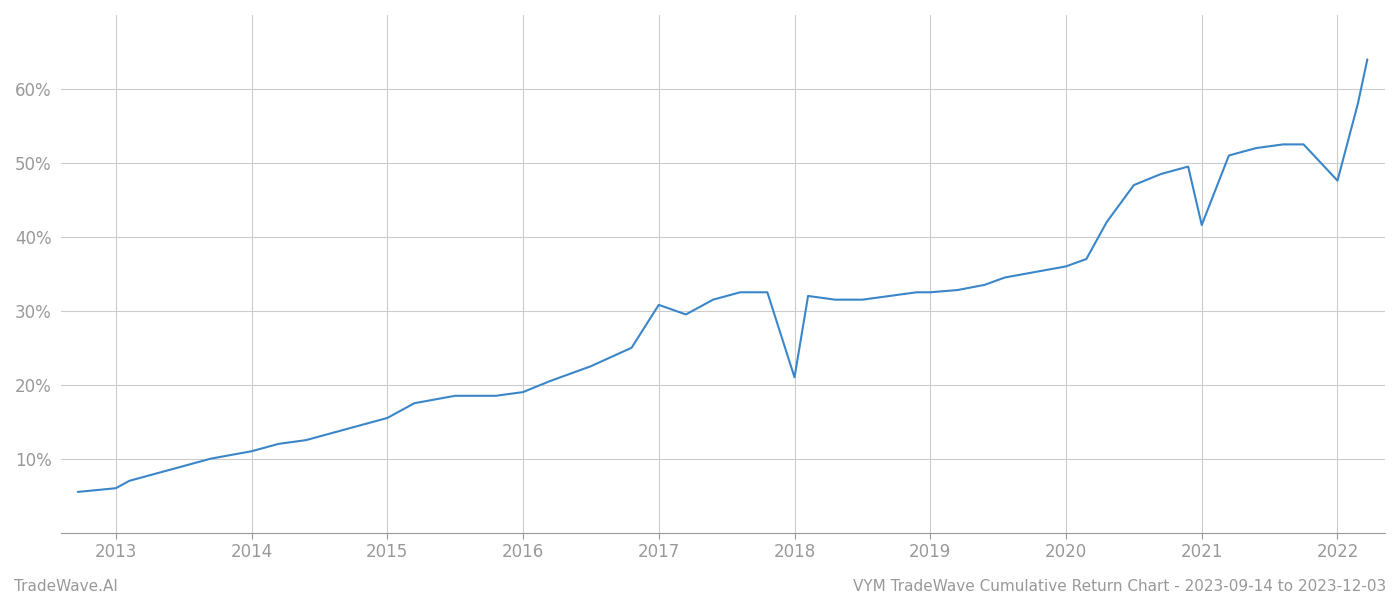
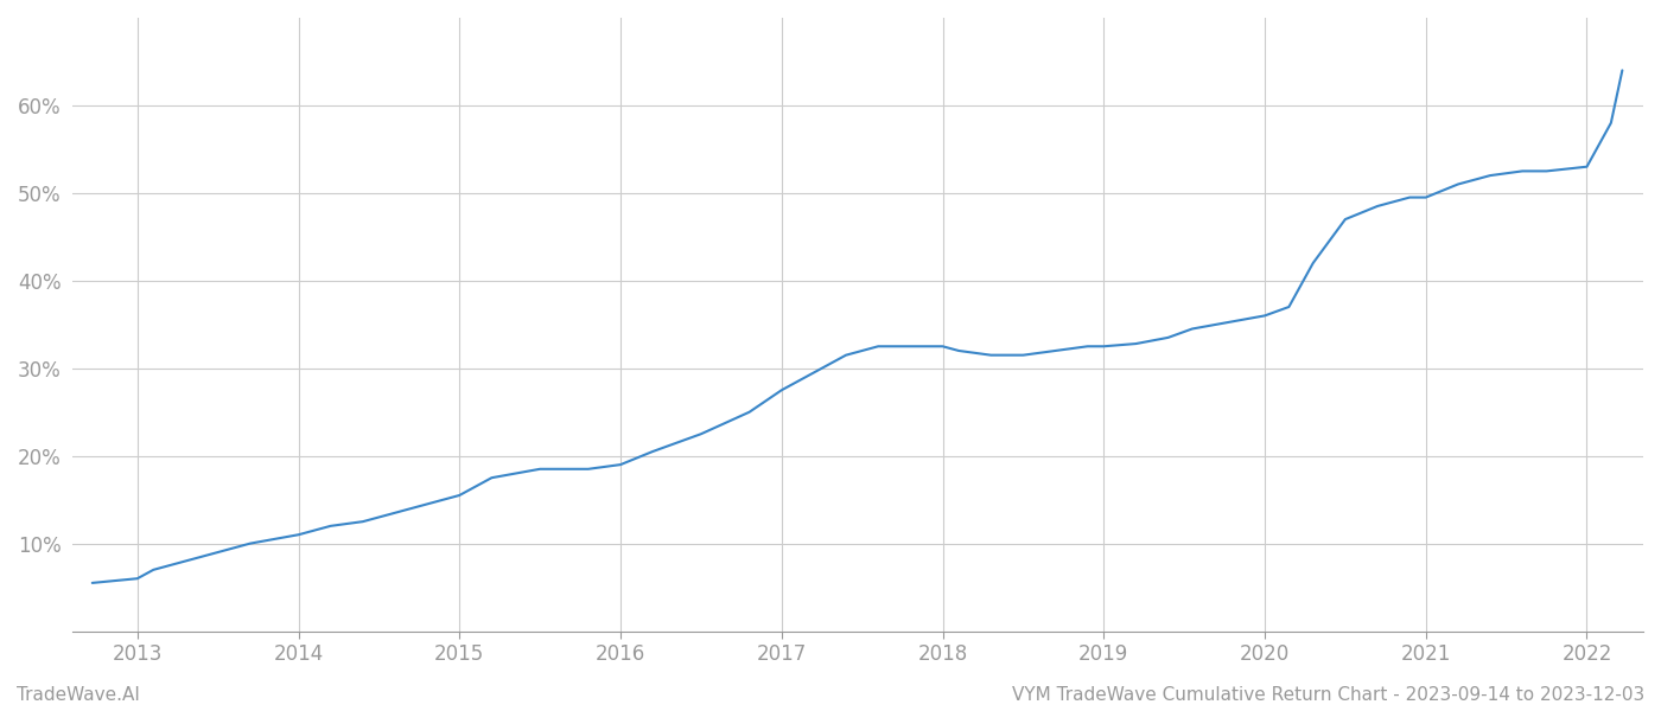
2017: 30.8% -> 27.5%
2018: 21.0% -> 32.5%
2021: 41.6% -> 49.5%
2022: 47.6% -> 53.0%
